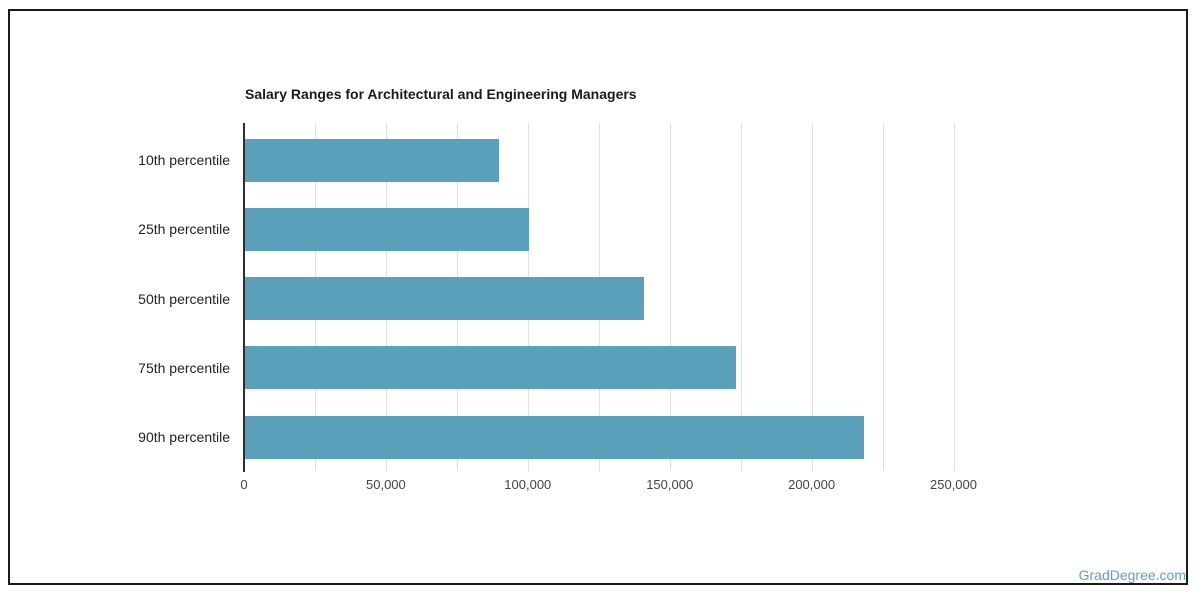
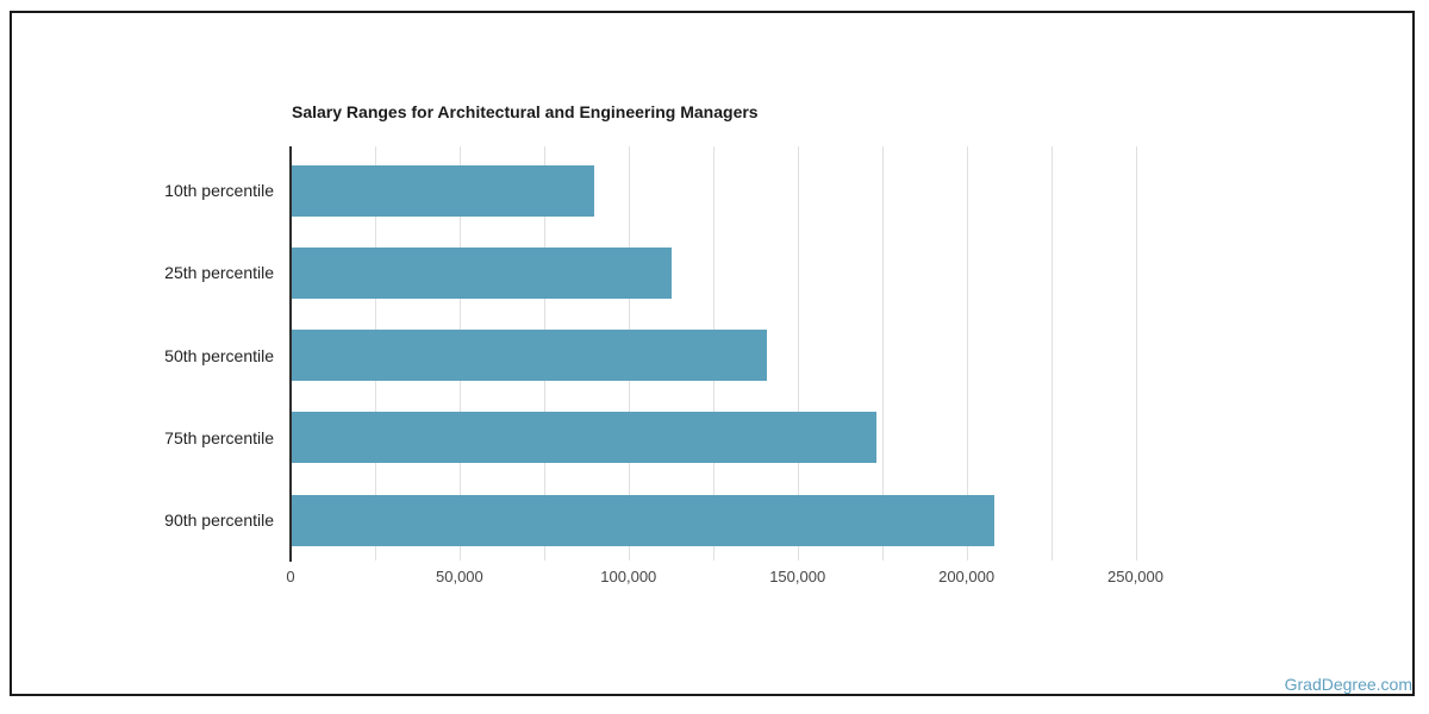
25th percentile: 100000 -> 112000
90th percentile: 218000 -> 208000
